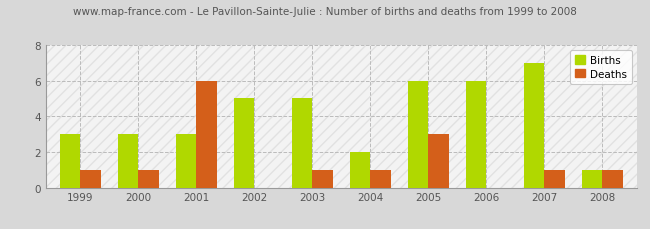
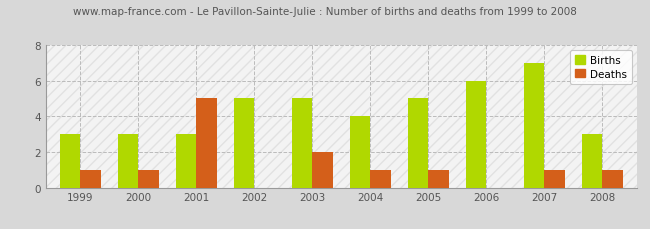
Deaths/2001: 6 -> 5
Deaths/2003: 1 -> 2
Births/2004: 2 -> 4
Births/2005: 6 -> 5
Deaths/2005: 3 -> 1
Births/2008: 1 -> 3
